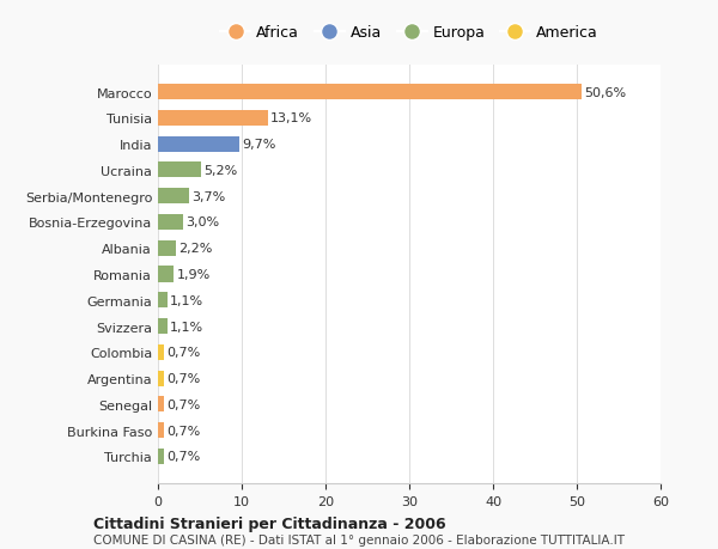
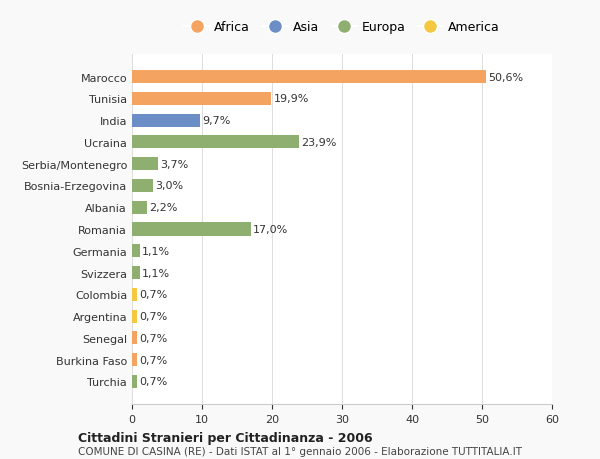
Tunisia: 13,1% -> 19,9%
Ucraina: 5,2% -> 23,9%
Romania: 1,9% -> 17,0%
